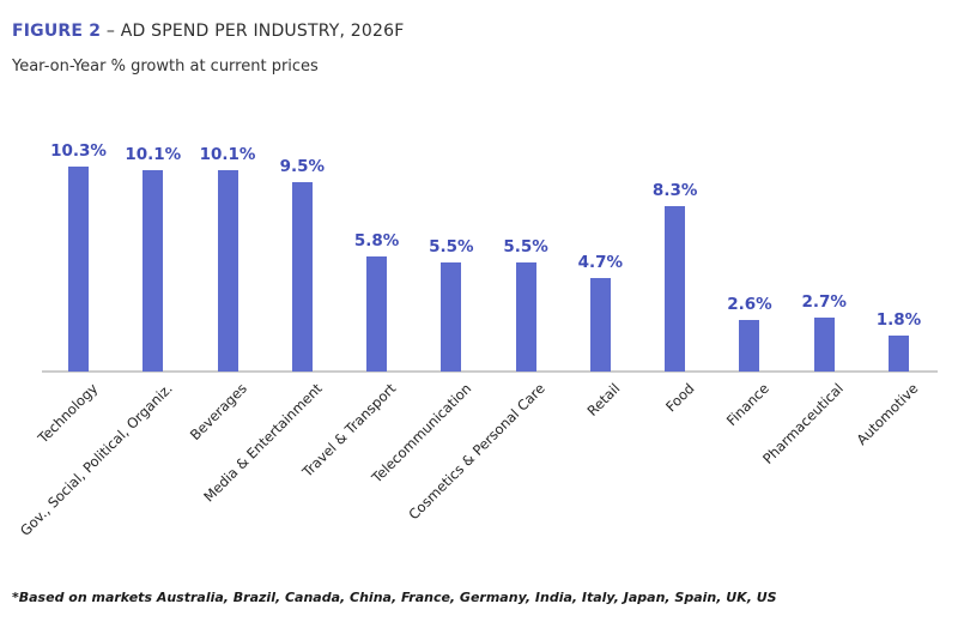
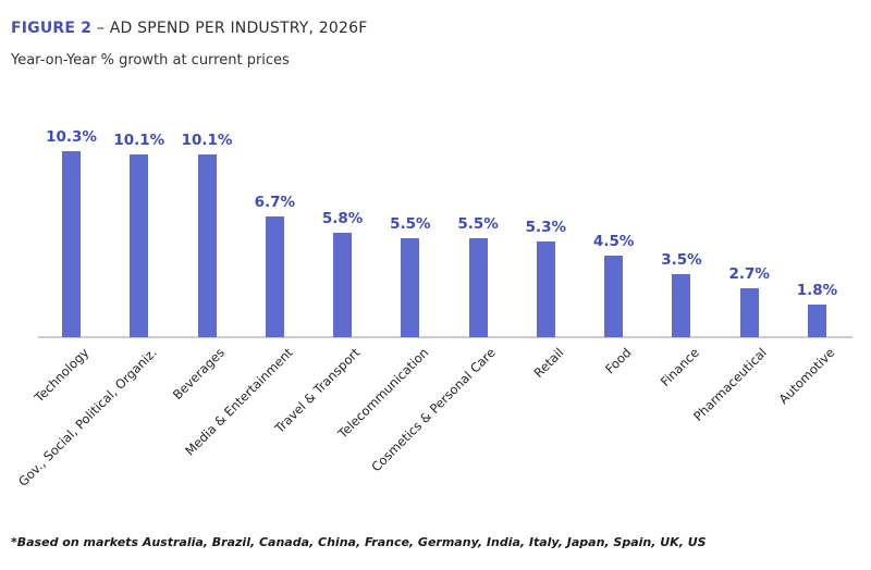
Media & Entertainment: 9.5% -> 6.7%
Retail: 4.7% -> 5.3%
Food: 8.3% -> 4.5%
Finance: 2.6% -> 3.5%
